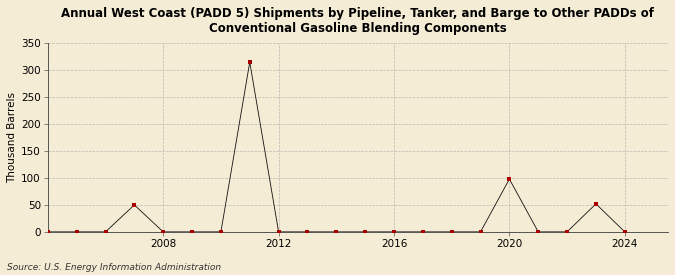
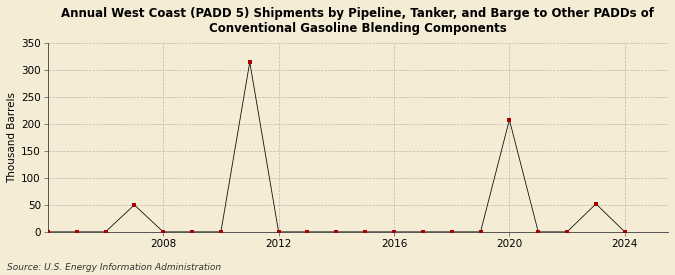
2020: 98 -> 208
